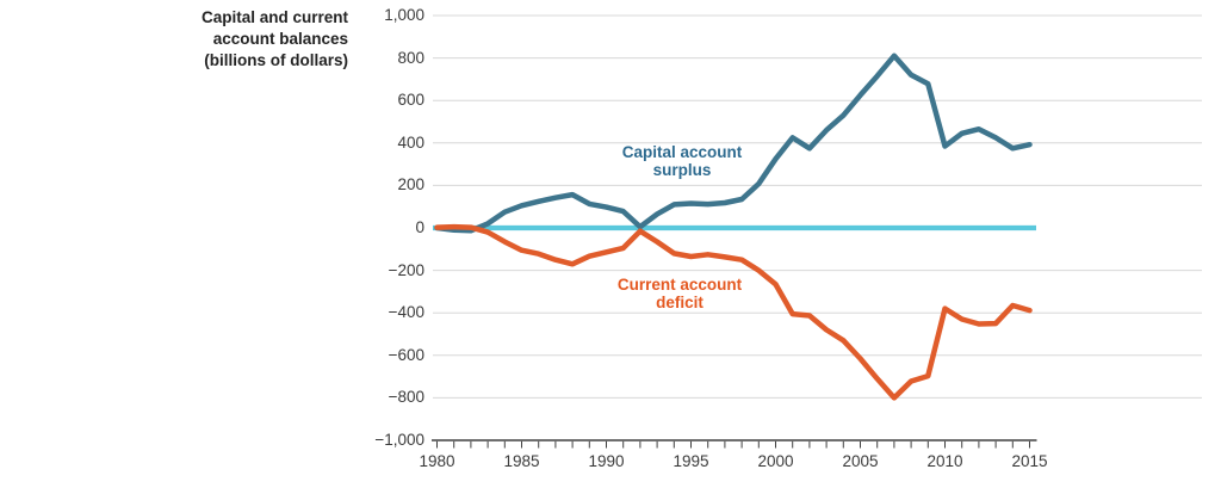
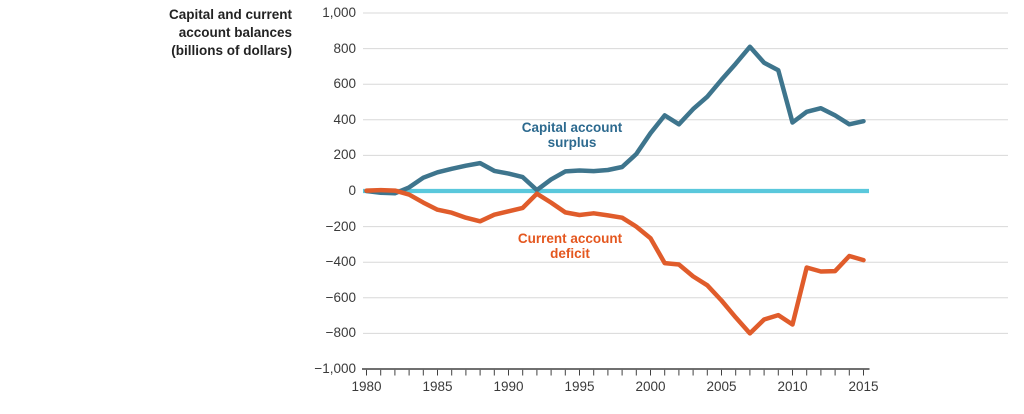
Current account deficit/2010: -380 -> -750
